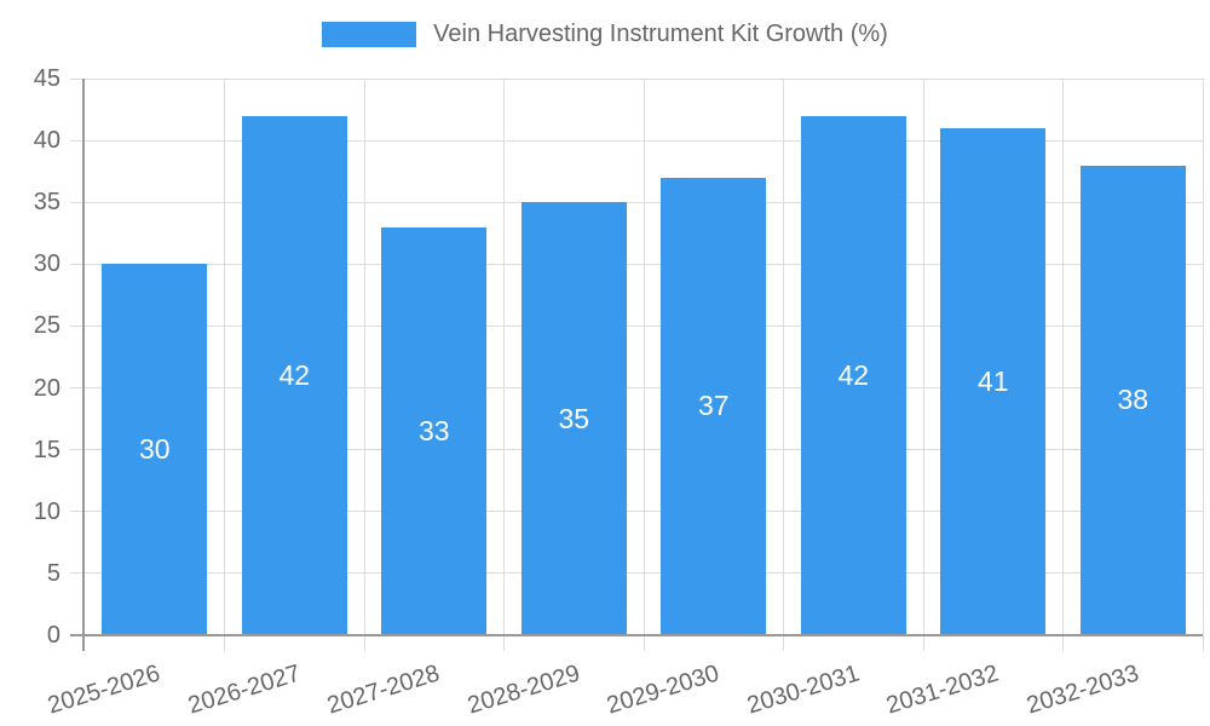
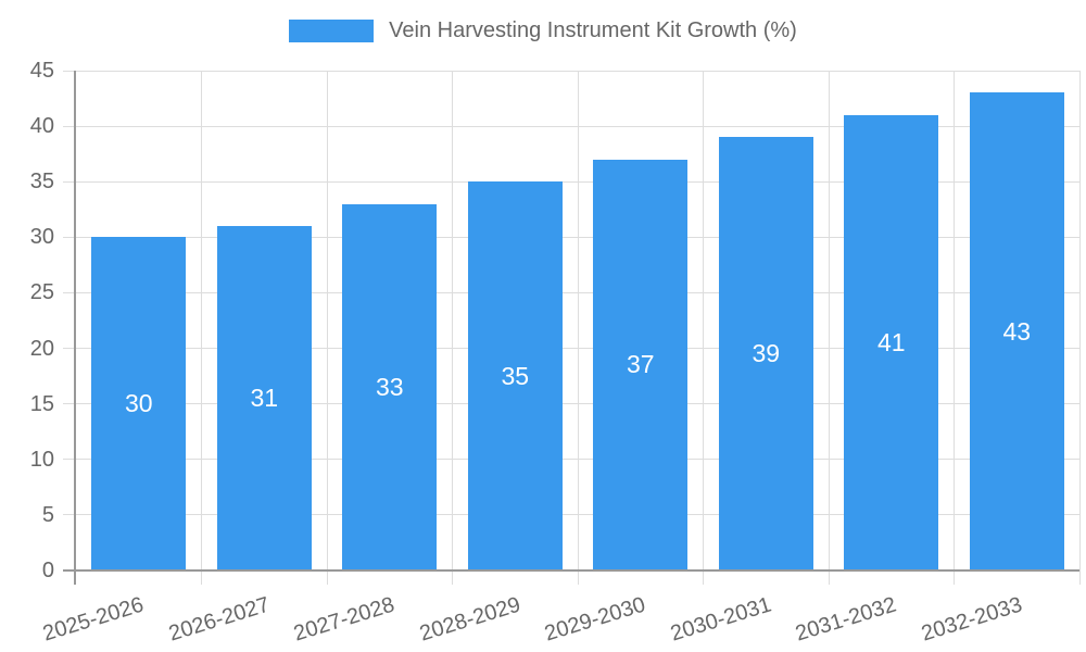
2026-2027: 42 -> 31
2030-2031: 42 -> 39
2032-2033: 38 -> 43
